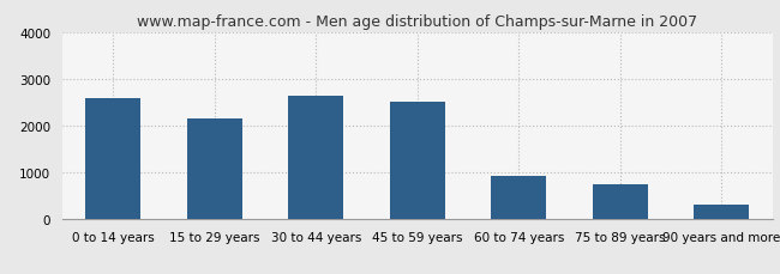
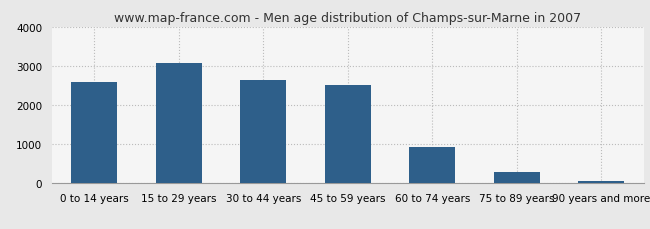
15 to 29 years: 2150 -> 3080
75 to 89 years: 750 -> 270
90 years and more: 300 -> 50
